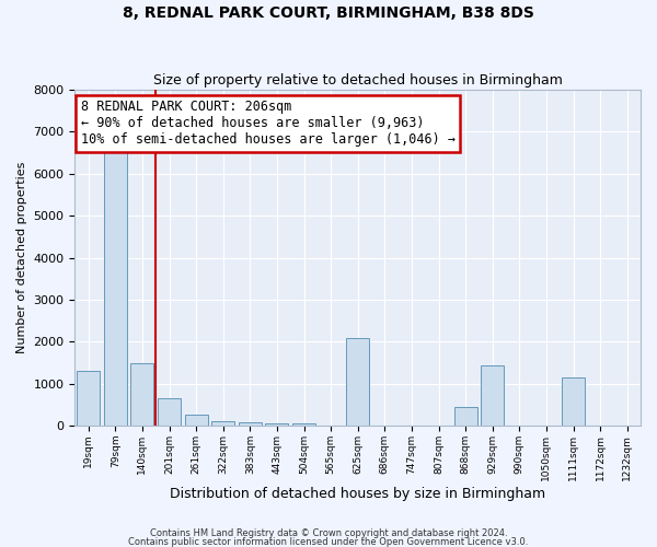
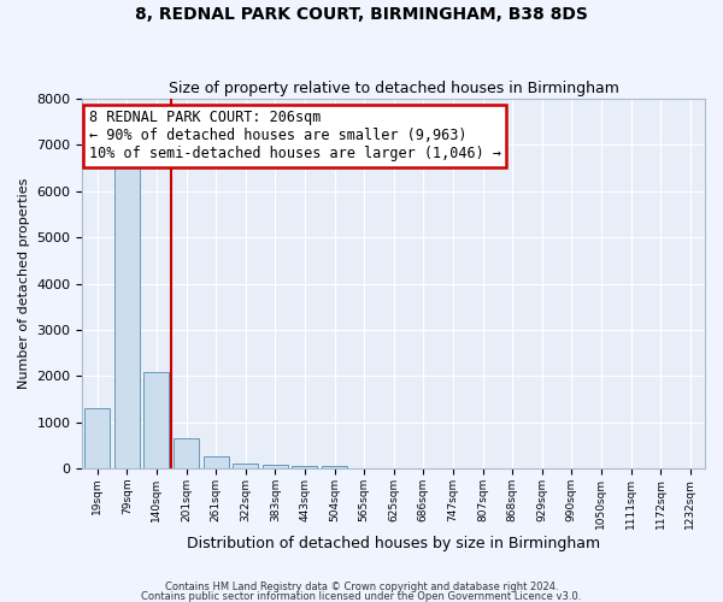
140sqm: 1500 -> 2100
625sqm: 2100 -> 0
868sqm: 450 -> 0
929sqm: 1450 -> 0
1111sqm: 1150 -> 0
